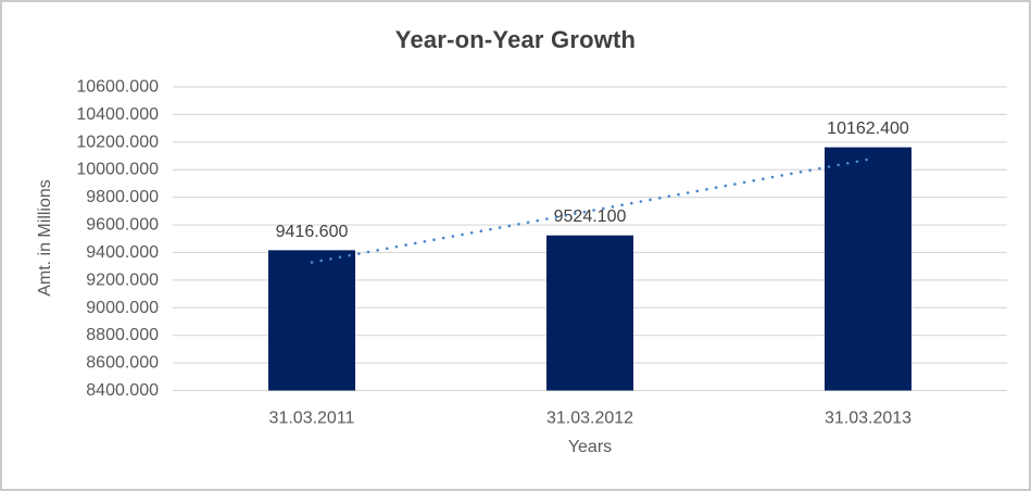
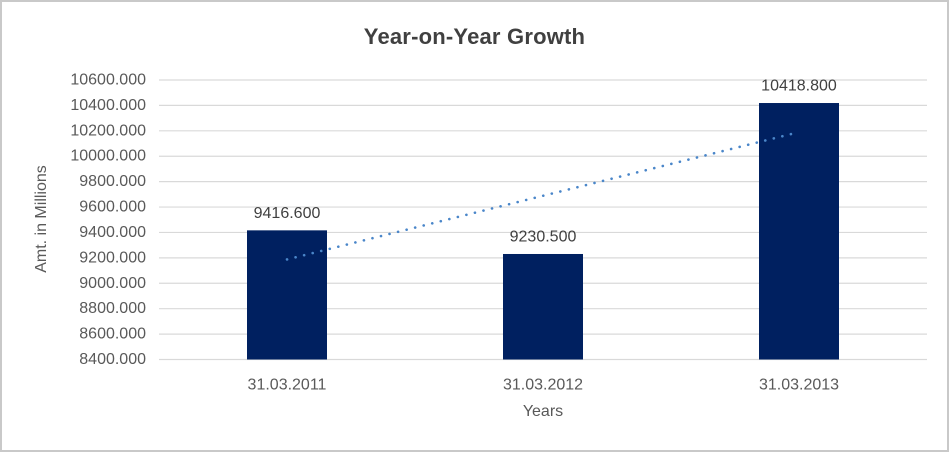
31.03.2012: 9524.100 -> 9230.500
31.03.2013: 10162.400 -> 10418.800
